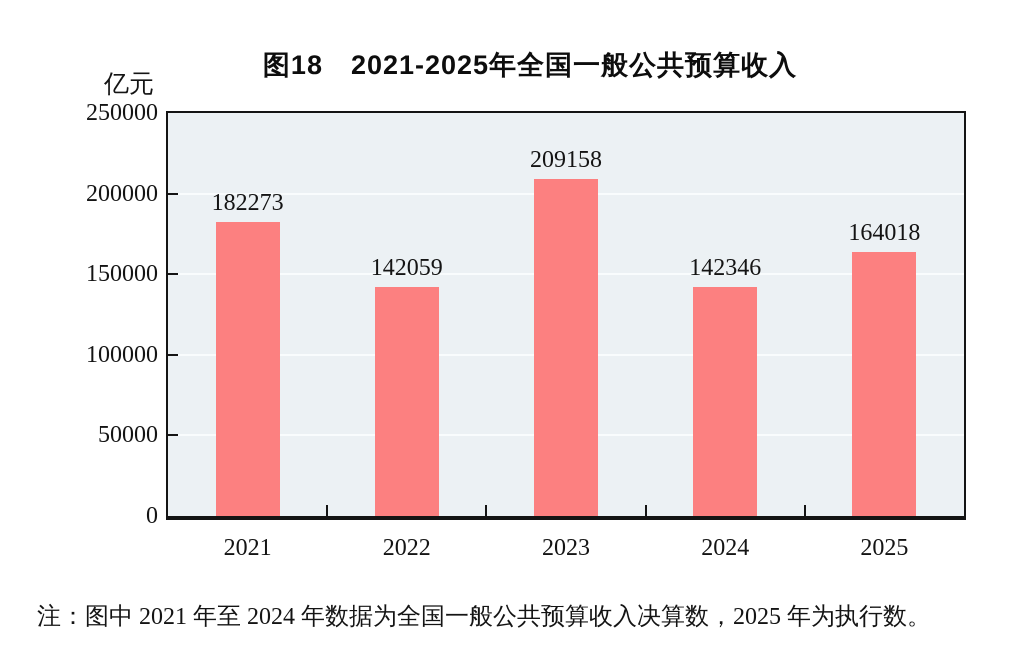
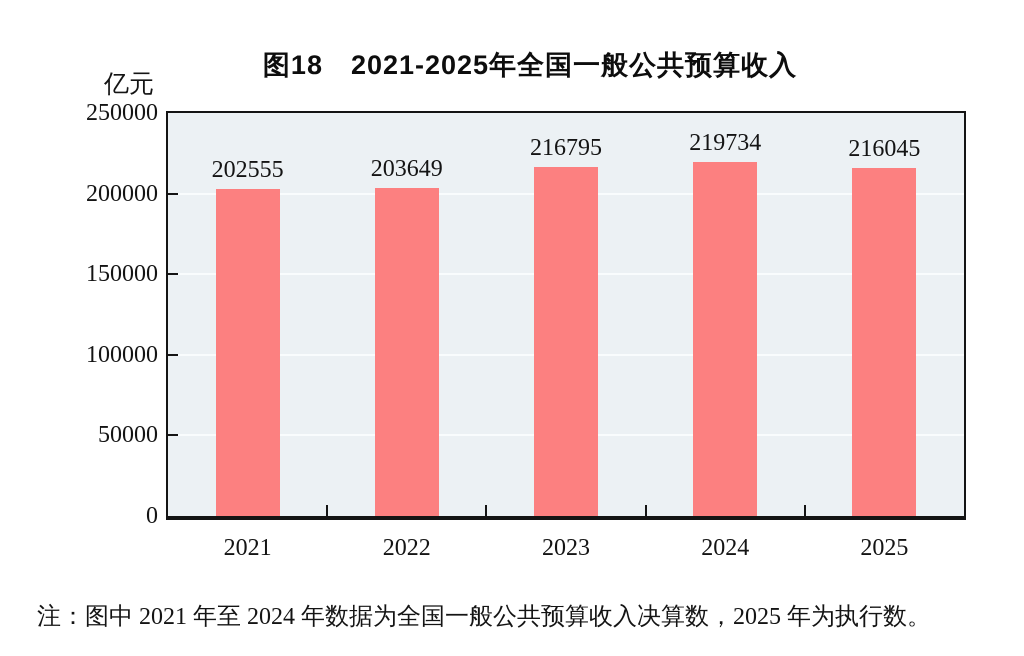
2021: 182273 -> 202555
2022: 142059 -> 203649
2023: 209158 -> 216795
2024: 142346 -> 219734
2025: 164018 -> 216045
